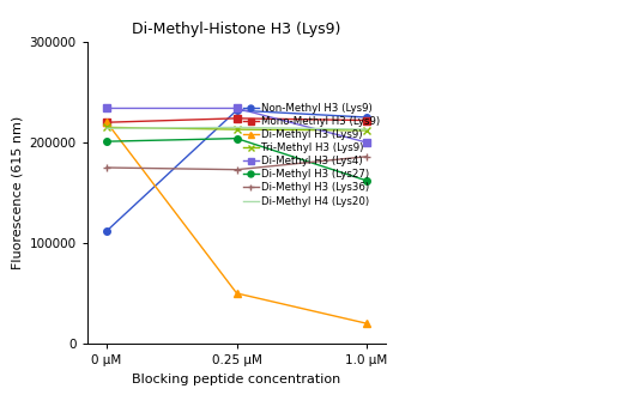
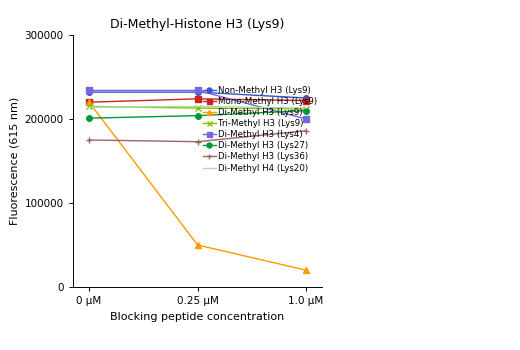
Non-Methyl H3 (Lys9)/0 μM: 112000 -> 232000
Di-Methyl H3 (Lys27)/1.0 μM: 162000 -> 210000
